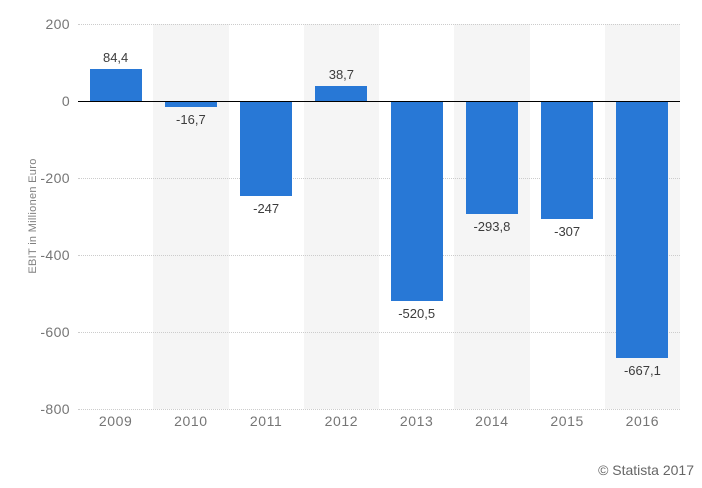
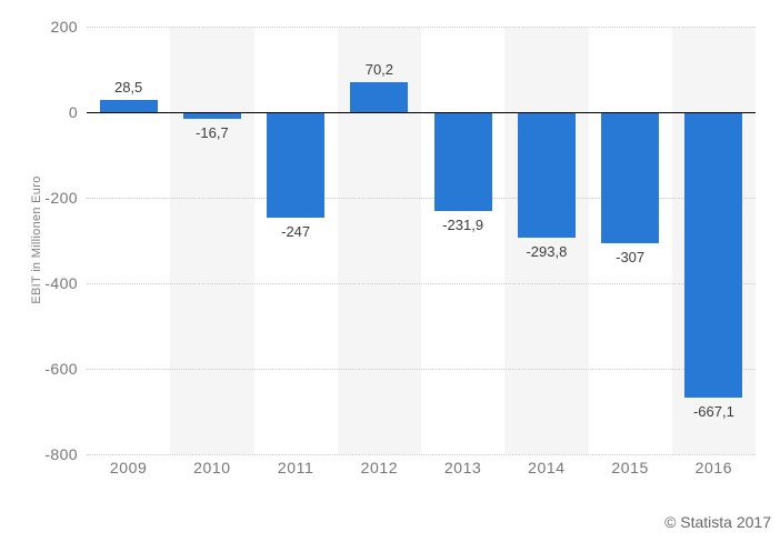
2009: 84,4 -> 28,5
2012: 38,7 -> 70,2
2013: -520,5 -> -231,9
